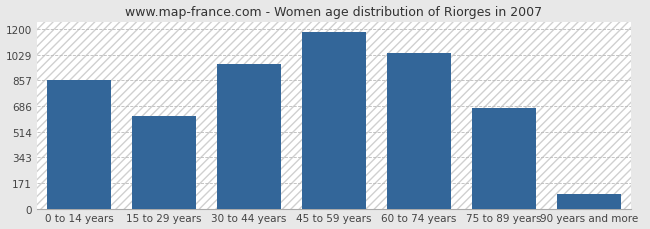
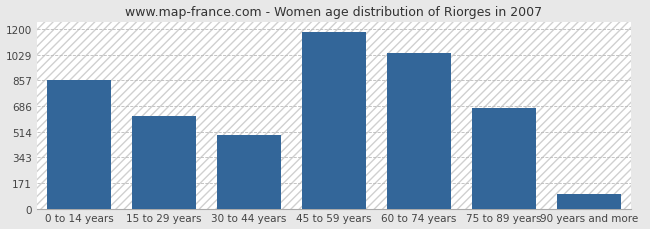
30 to 44 years: 960 -> 490
